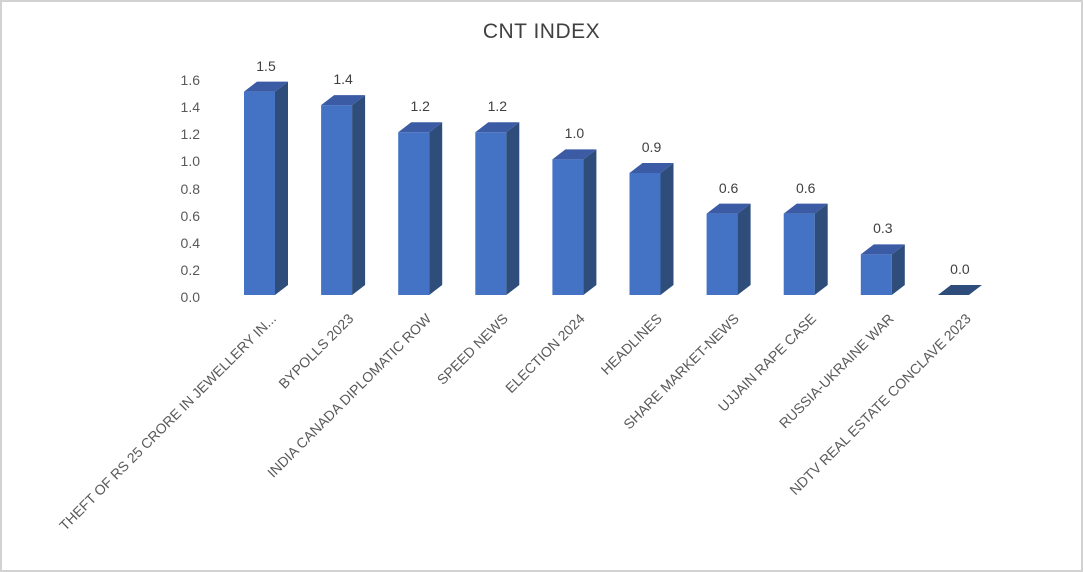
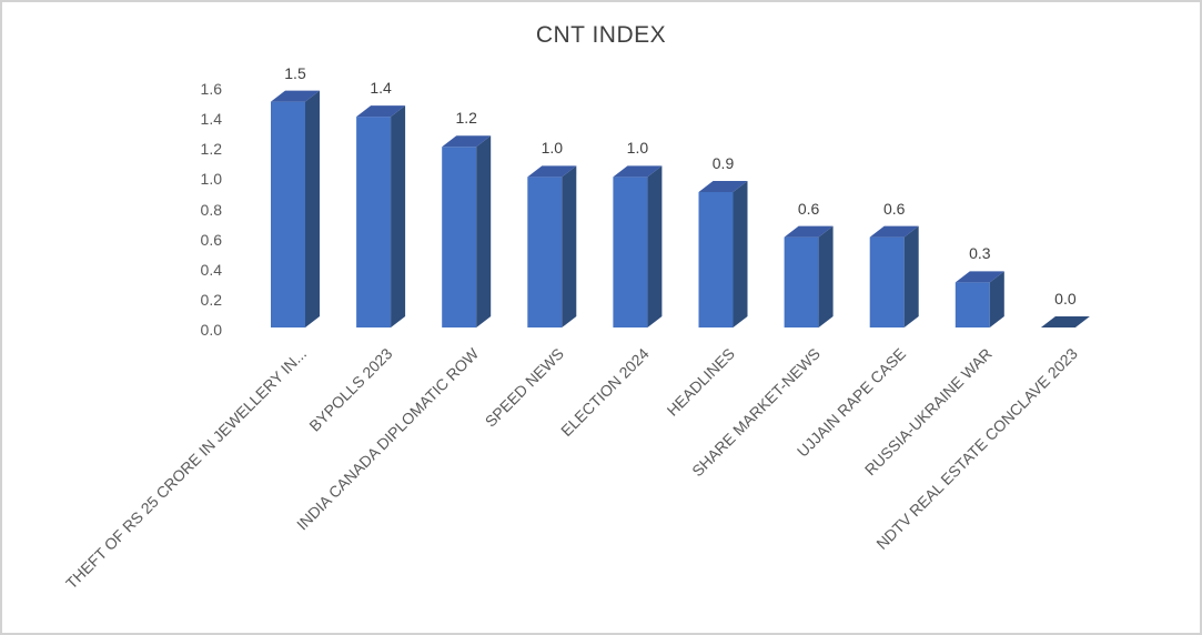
SPEED NEWS: 1.2 -> 1.0
